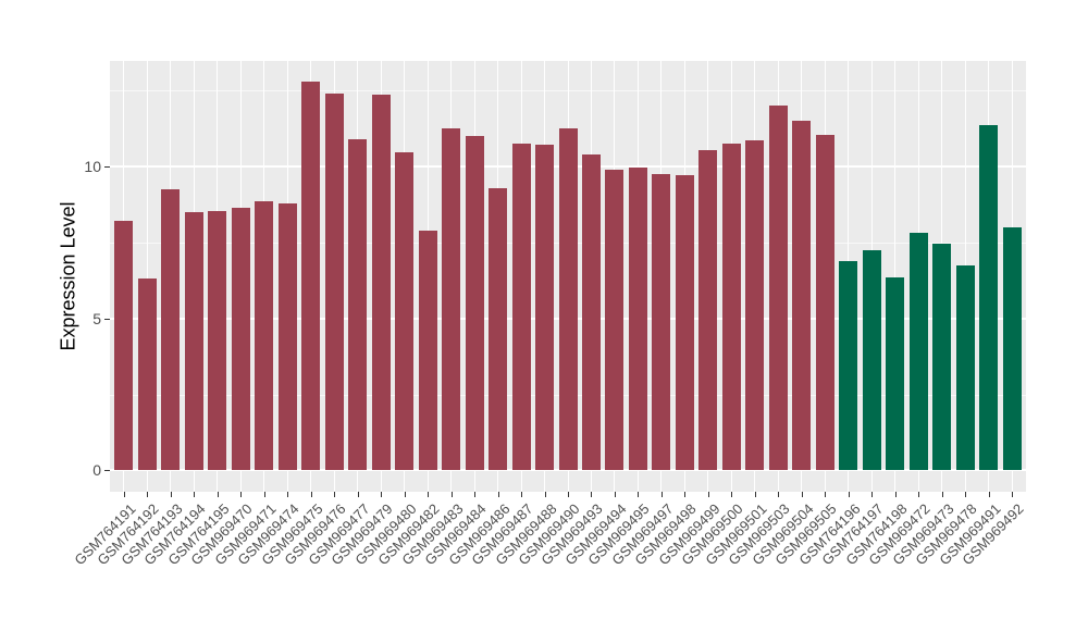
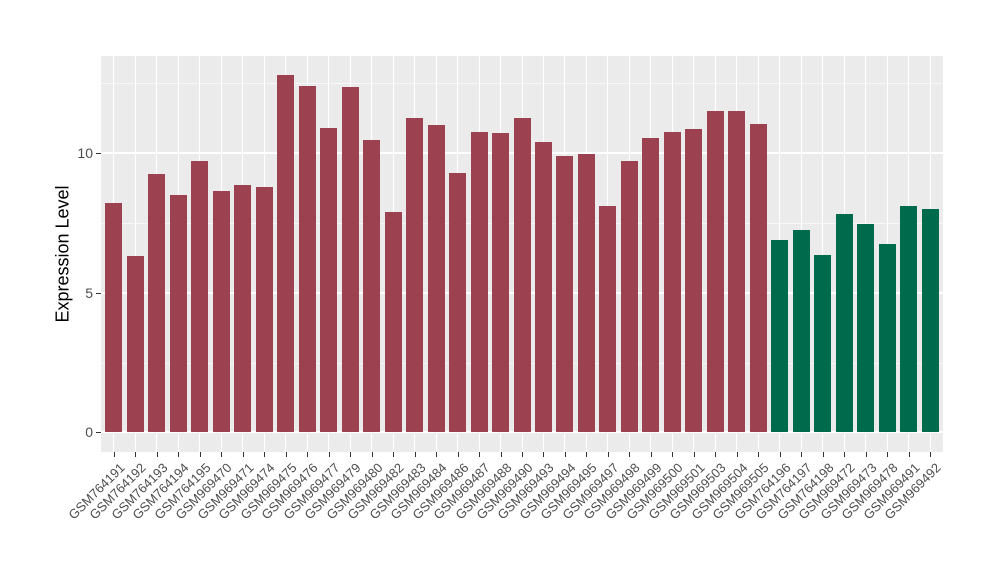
GSM764195: 8.6 -> 9.7
GSM969497: 9.8 -> 8.1
GSM969503: 12.0 -> 11.5
GSM969491: 11.3 -> 8.1
